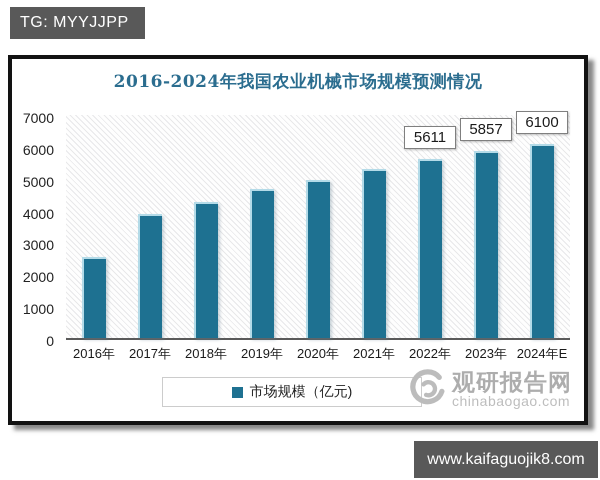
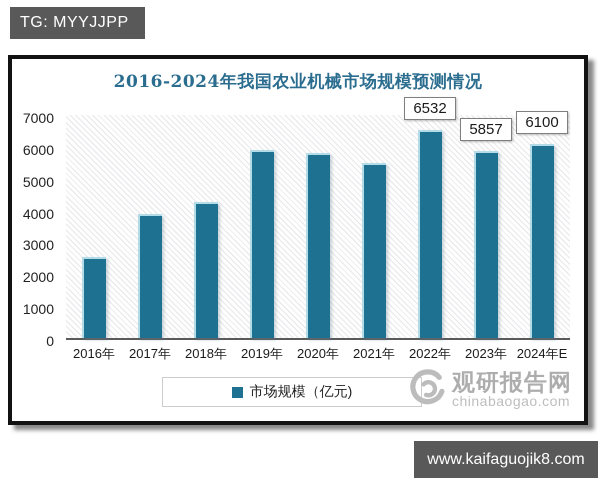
2019年: 4700 -> 5900
2020年: 5000 -> 5800
2021年: 5300 -> 5500
2022年: 5611 -> 6532
